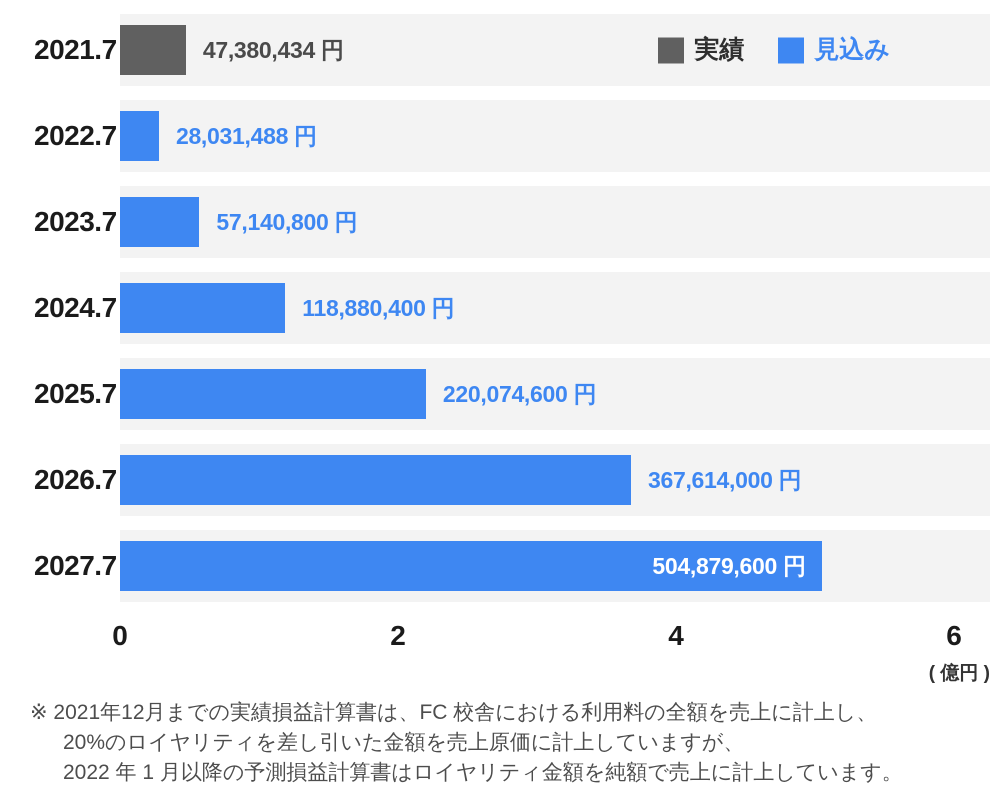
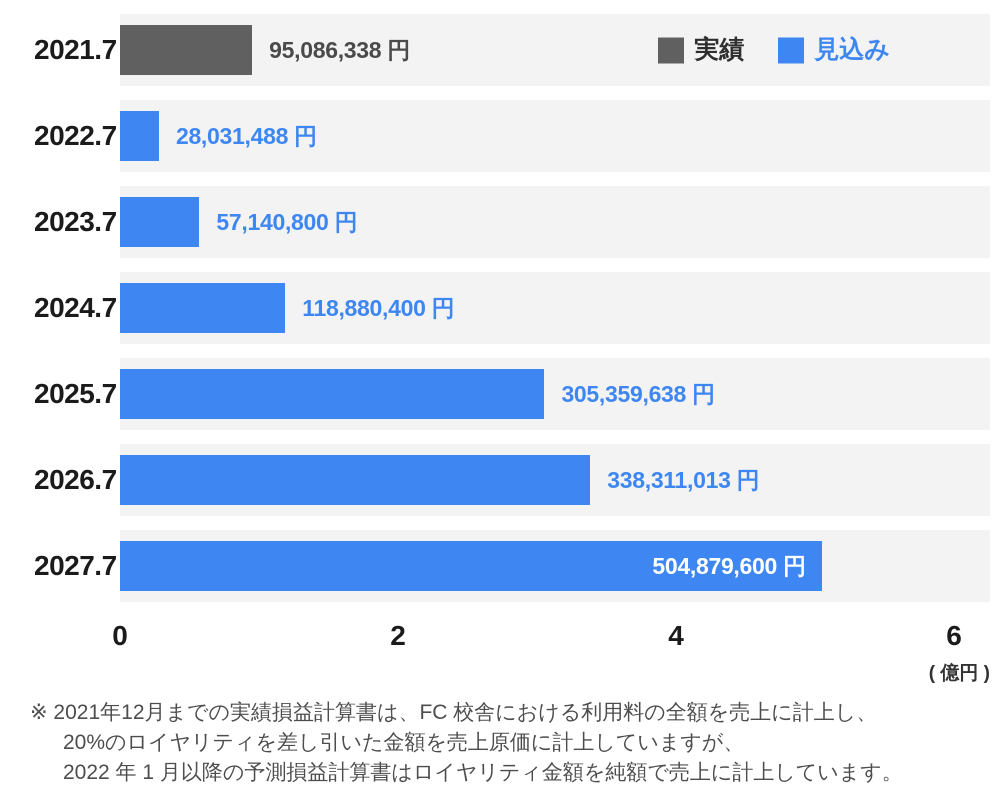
2021.7: 47,380,434 -> 95,086,338
2025.7: 220,074,600 -> 305,359,638
2026.7: 367,614,000 -> 338,311,013
